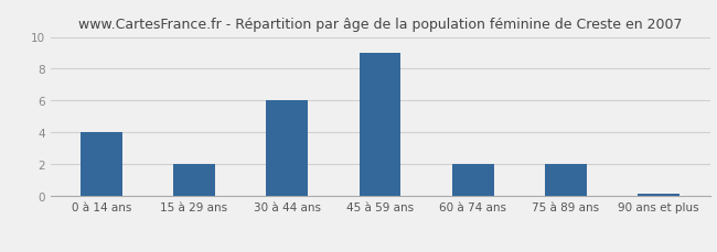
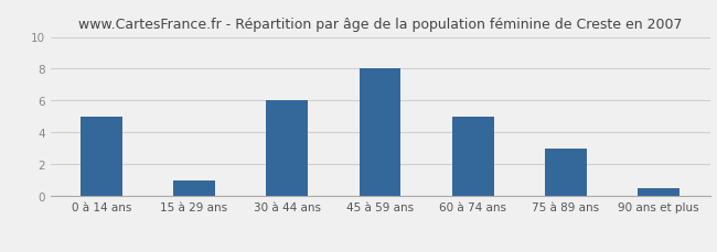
0 à 14 ans: 4.0 -> 5.0
15 à 29 ans: 2.0 -> 1.0
45 à 59 ans: 9.0 -> 8.0
60 à 74 ans: 2.0 -> 5.0
75 à 89 ans: 2.0 -> 3.0
90 ans et plus: 0.1 -> 0.5
